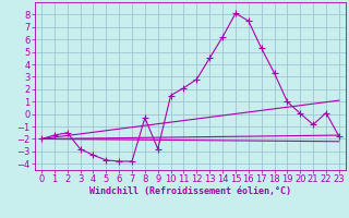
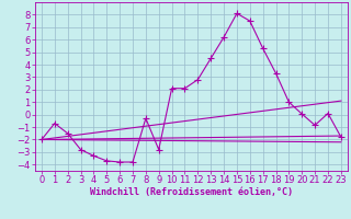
1: -1.7 -> -0.7
10: 1.5 -> 2.1
